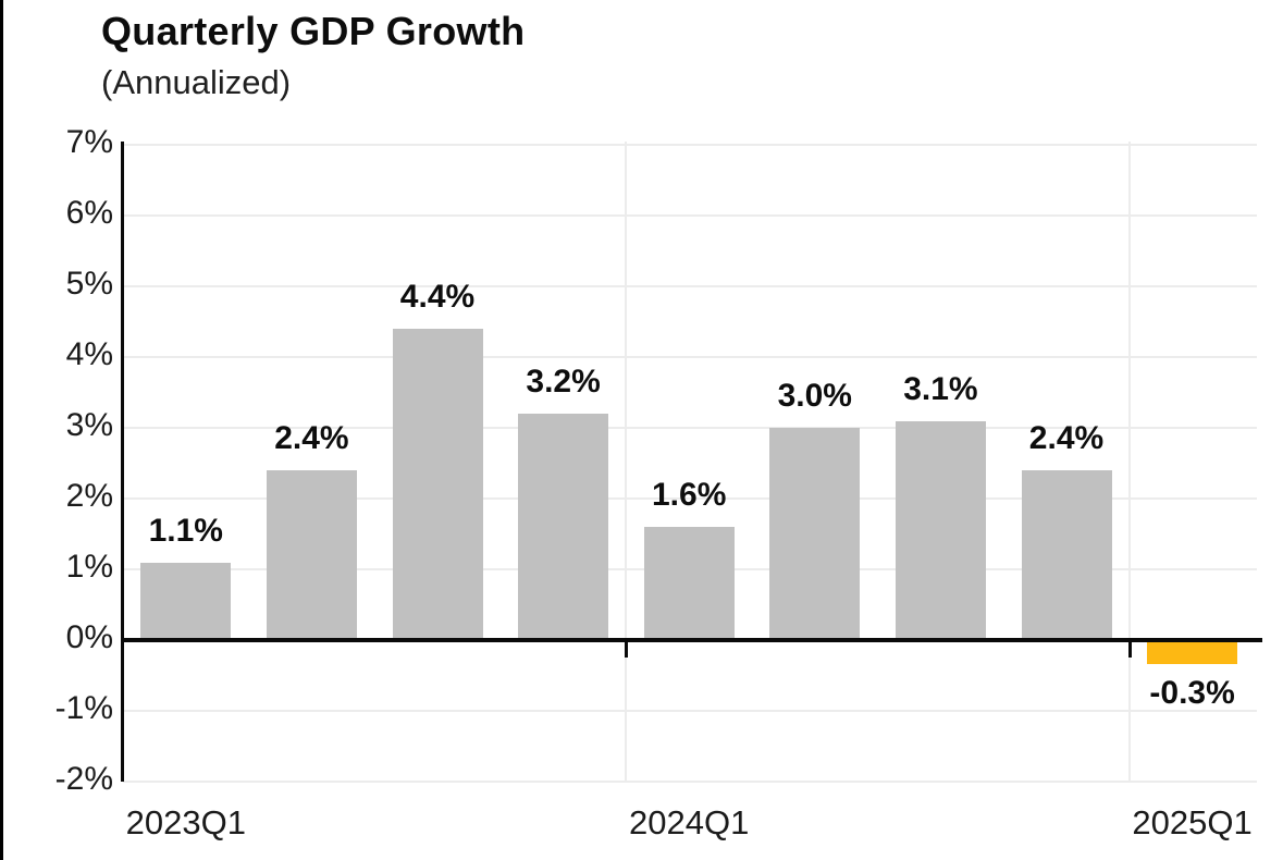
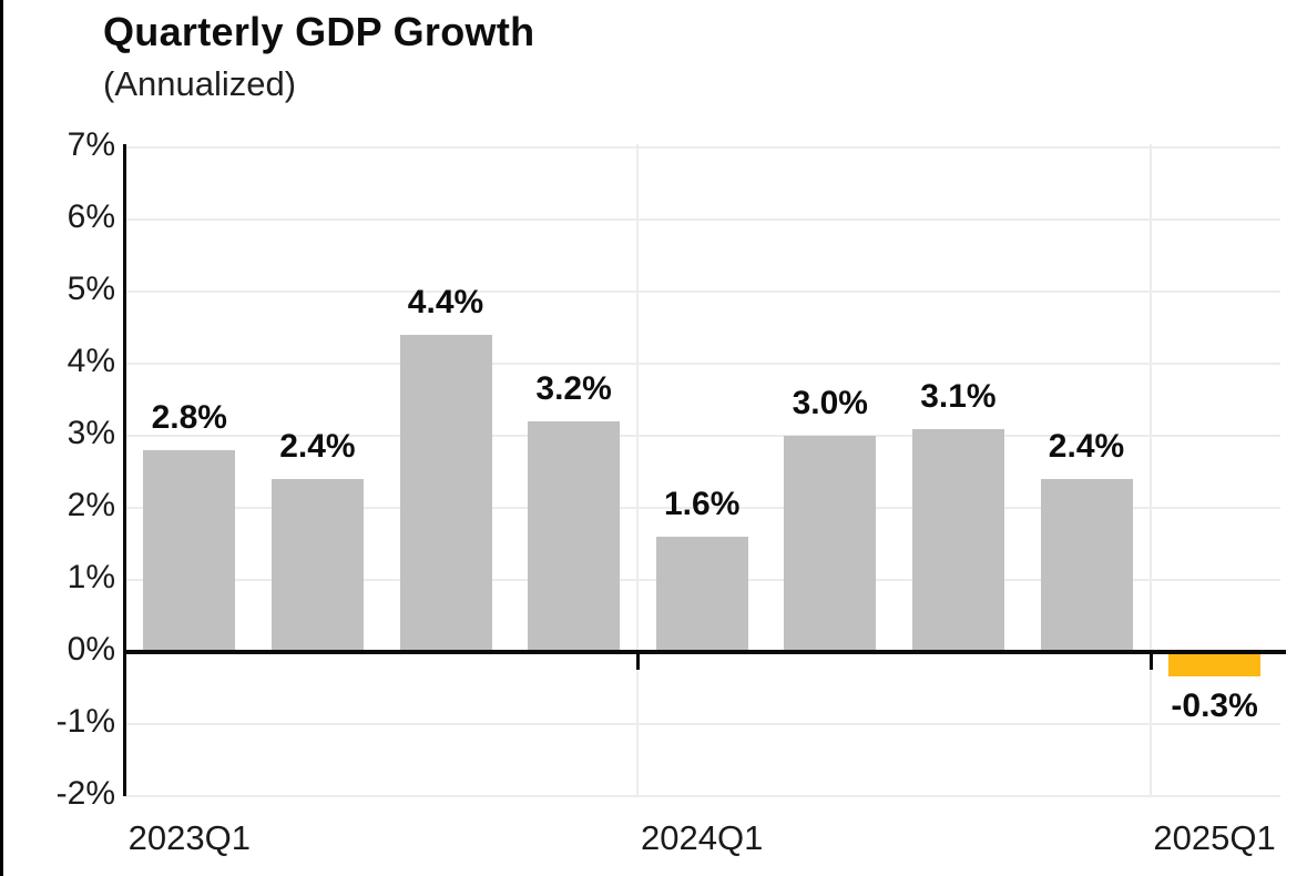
2023Q1: 1.1% -> 2.8%
